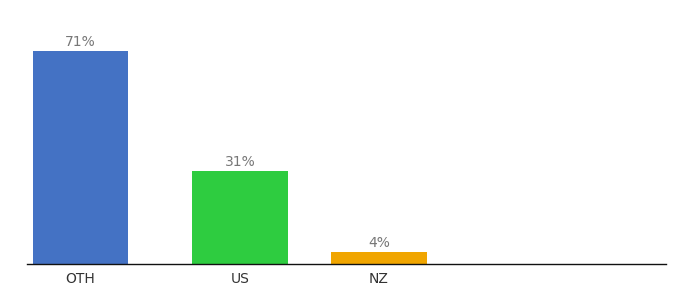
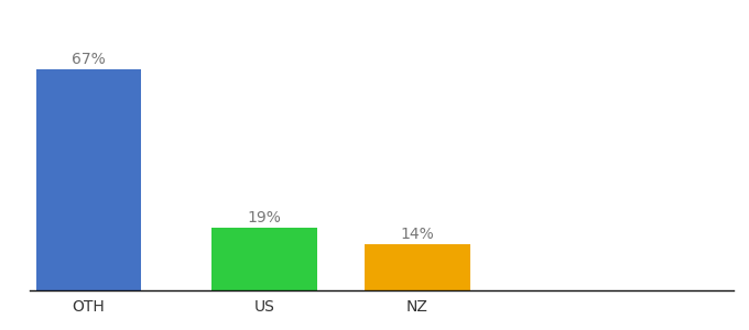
OTH: 71% -> 67%
US: 31% -> 19%
NZ: 4% -> 14%
